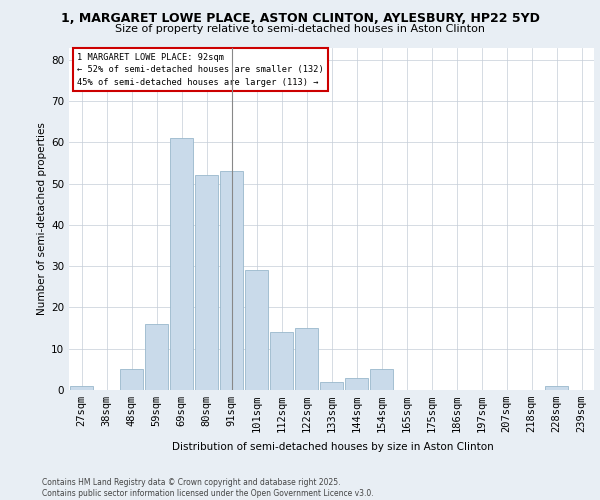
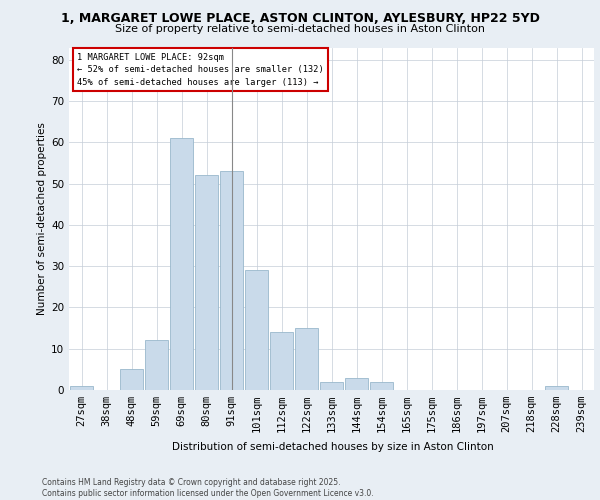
59sqm: 16 -> 12
154sqm: 5 -> 2
